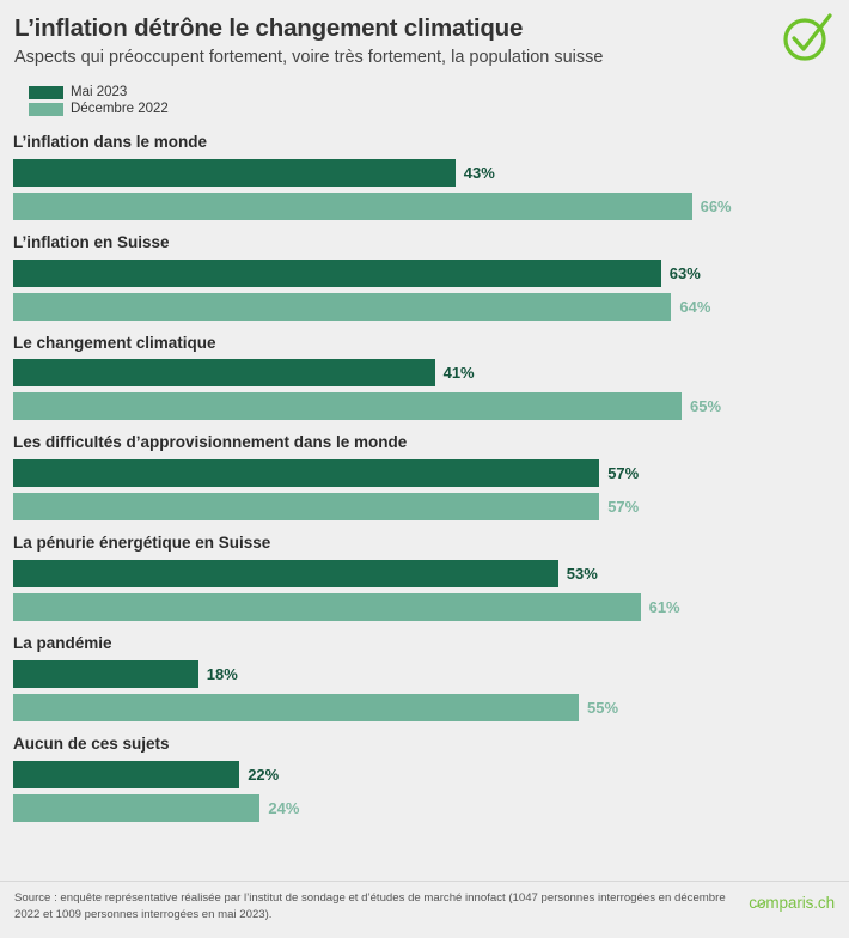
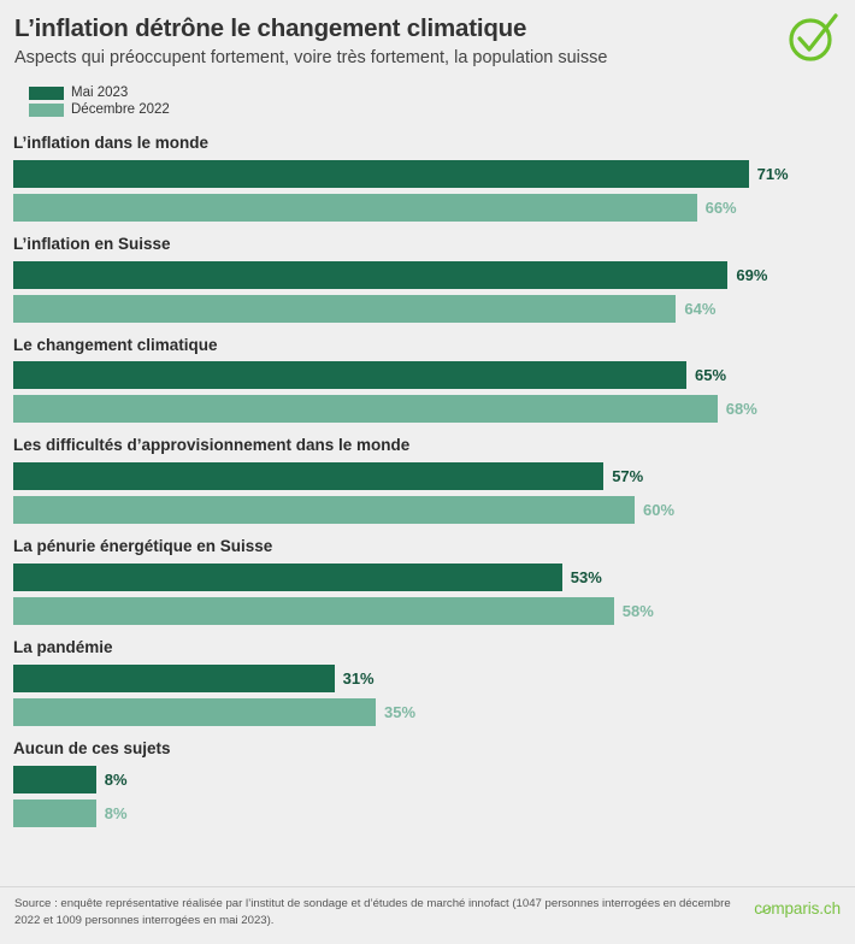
Mai 2023/L’inflation dans le monde: 43% -> 71%
Mai 2023/L’inflation en Suisse: 63% -> 69%
Mai 2023/Le changement climatique: 41% -> 65%
Décembre 2022/Le changement climatique: 65% -> 68%
Décembre 2022/Les difficultés d’approvisionnement dans le monde: 57% -> 60%
Décembre 2022/La pénurie énergétique en Suisse: 61% -> 58%
Mai 2023/La pandémie: 18% -> 31%
Décembre 2022/La pandémie: 55% -> 35%
Mai 2023/Aucun de ces sujets: 22% -> 8%
Décembre 2022/Aucun de ces sujets: 24% -> 8%
